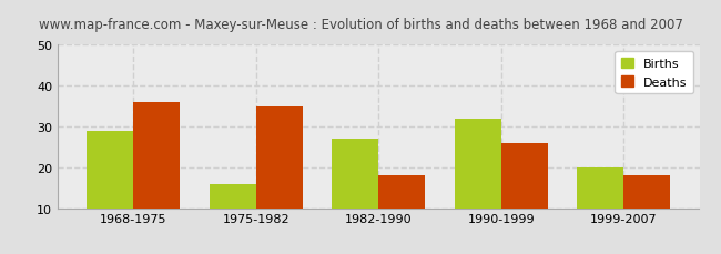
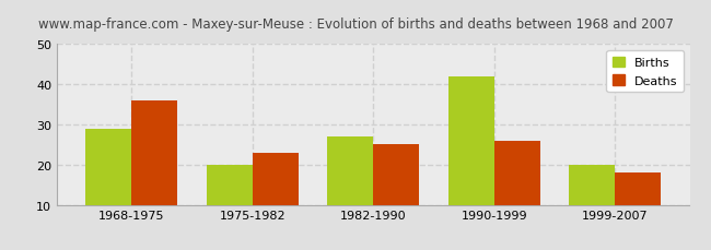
Births/1975-1982: 16 -> 20
Deaths/1975-1982: 35 -> 23
Deaths/1982-1990: 18 -> 25
Births/1990-1999: 32 -> 42
